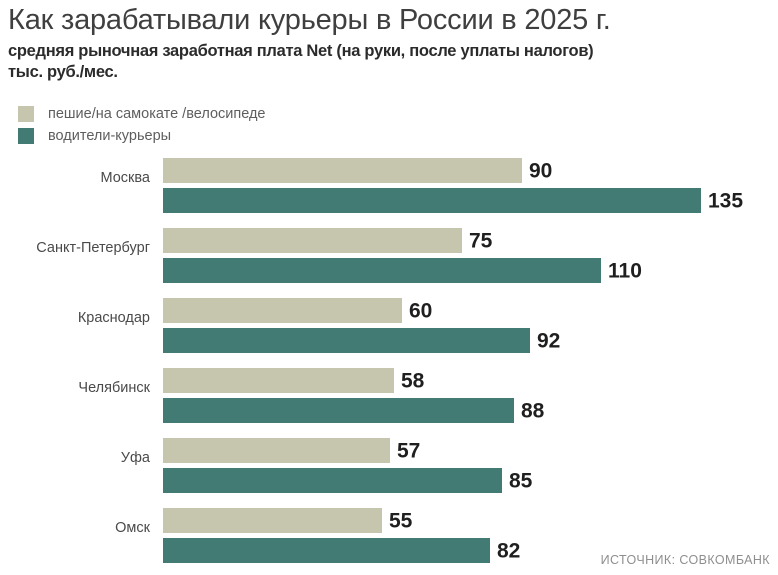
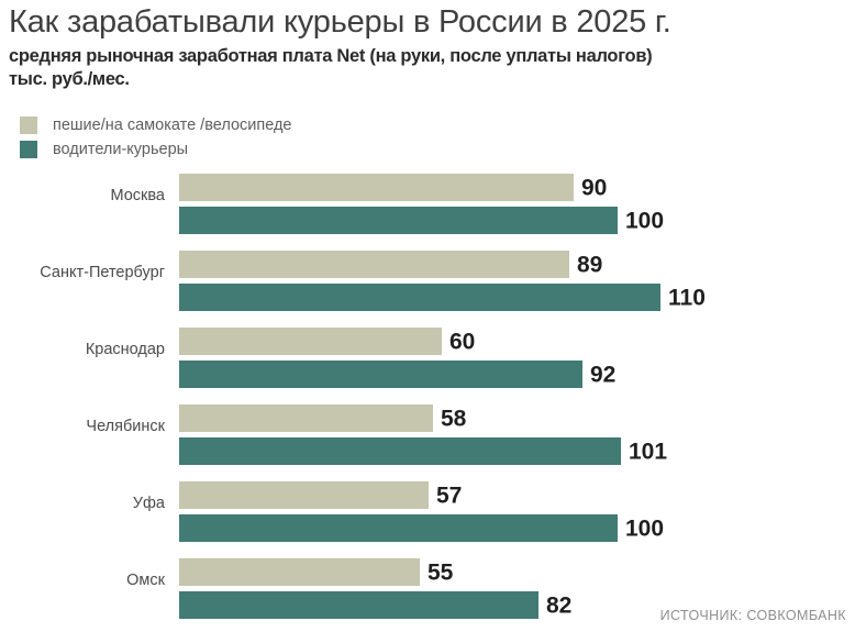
водители-курьеры/Москва: 135 -> 100
пешие/на самокате /велосипеде/Санкт-Петербург: 75 -> 89
водители-курьеры/Челябинск: 88 -> 101
водители-курьеры/Уфа: 85 -> 100
